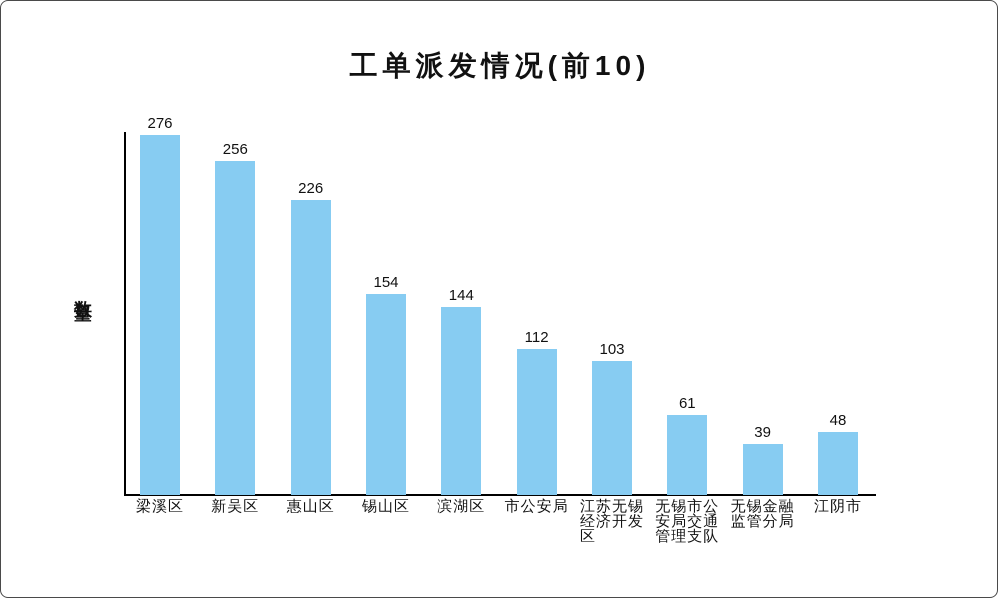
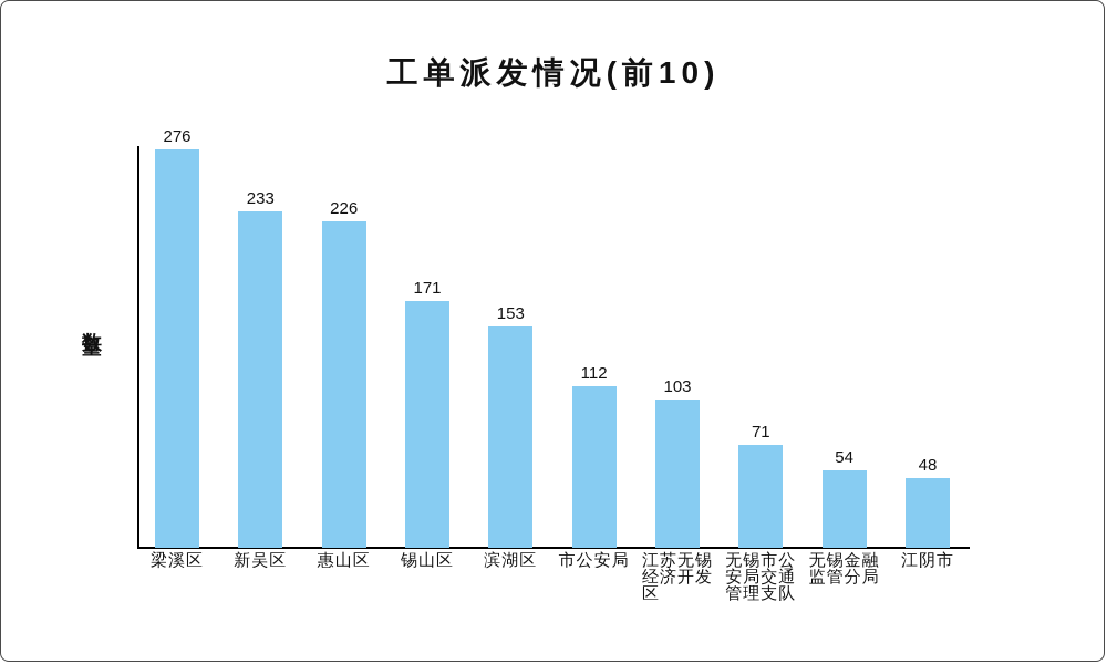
新吴区: 256 -> 233
锡山区: 154 -> 171
滨湖区: 144 -> 153
无锡市公安局交通管理支队: 61 -> 71
无锡金融监管分局: 39 -> 54
